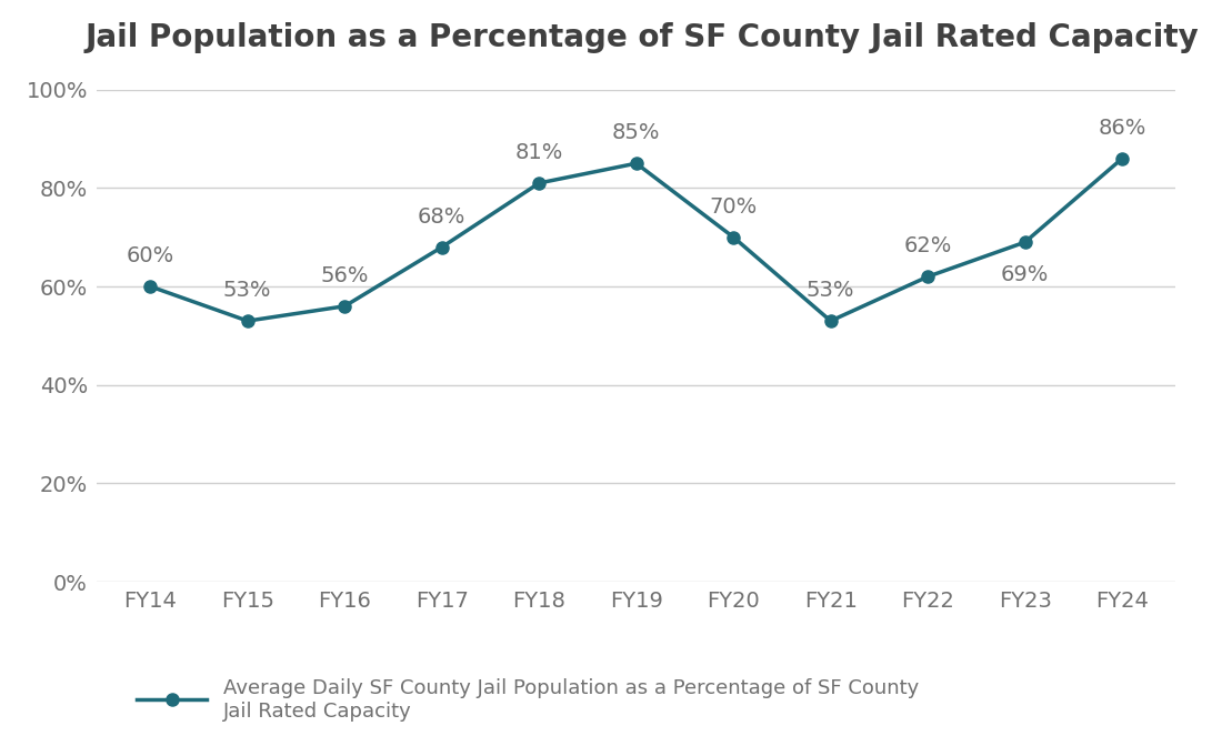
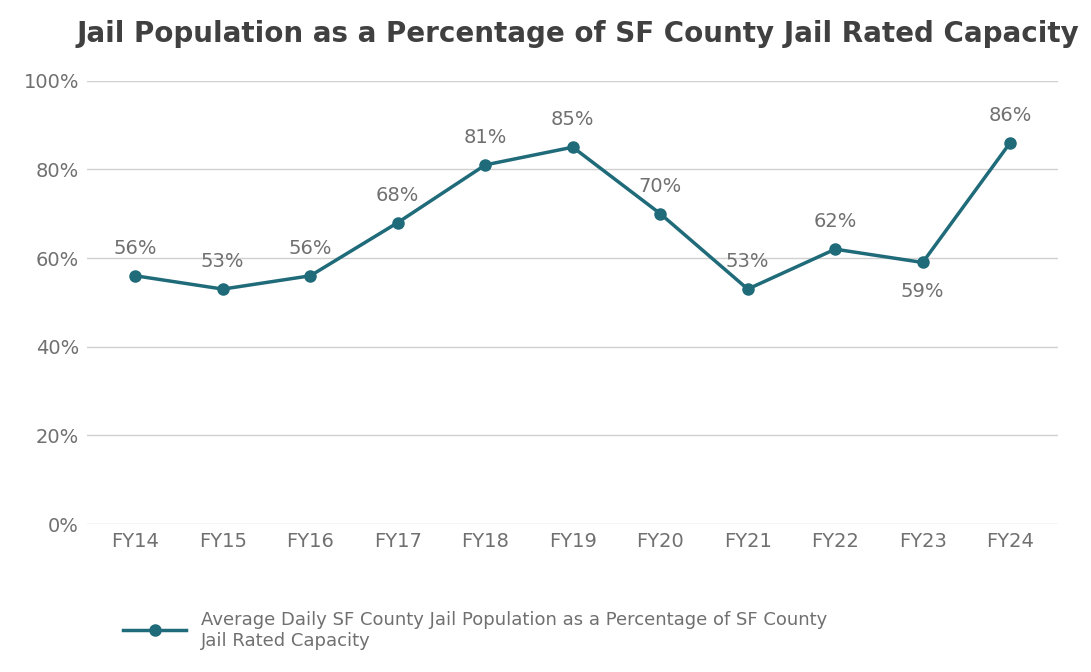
FY14: 60% -> 56%
FY23: 69% -> 59%
